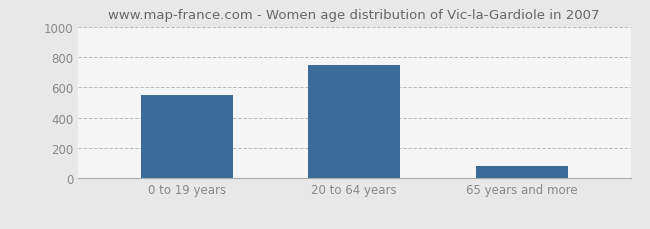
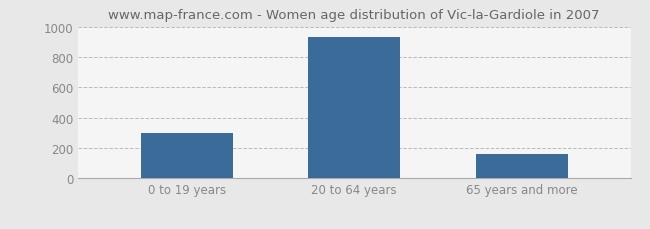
0 to 19 years: 550 -> 300
20 to 64 years: 750 -> 930
65 years and more: 80 -> 160
